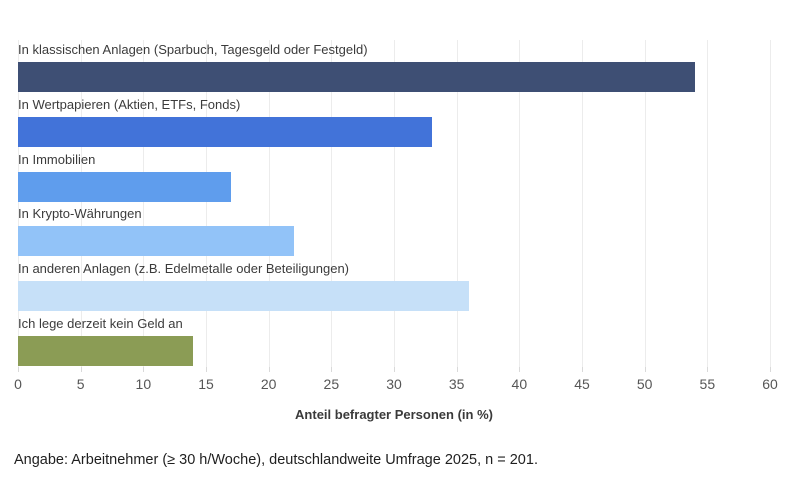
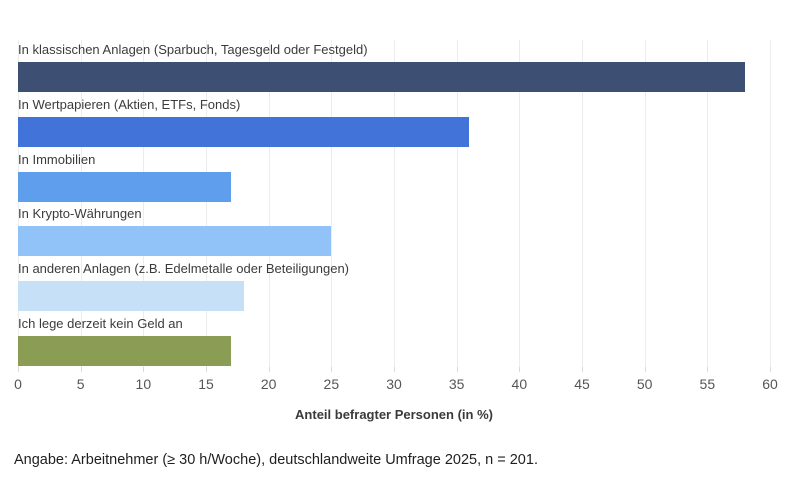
In klassischen Anlagen (Sparbuch, Tagesgeld oder Festgeld): 54 -> 58
In Wertpapieren (Aktien, ETFs, Fonds): 33 -> 36
In Krypto-Währungen: 22 -> 25
In anderen Anlagen (z.B. Edelmetalle oder Beteiligungen): 36 -> 18
Ich lege derzeit kein Geld an: 14 -> 17
